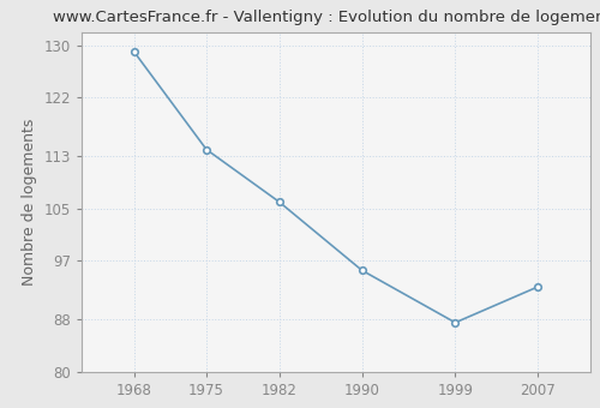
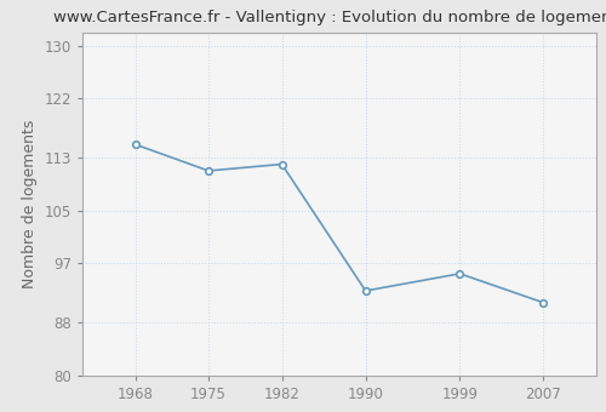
1968: 129.0 -> 115.0
1975: 114.0 -> 111.0
1982: 106.0 -> 112.0
1990: 95.5 -> 92.8
1999: 87.5 -> 95.4
2007: 93.0 -> 91.0
